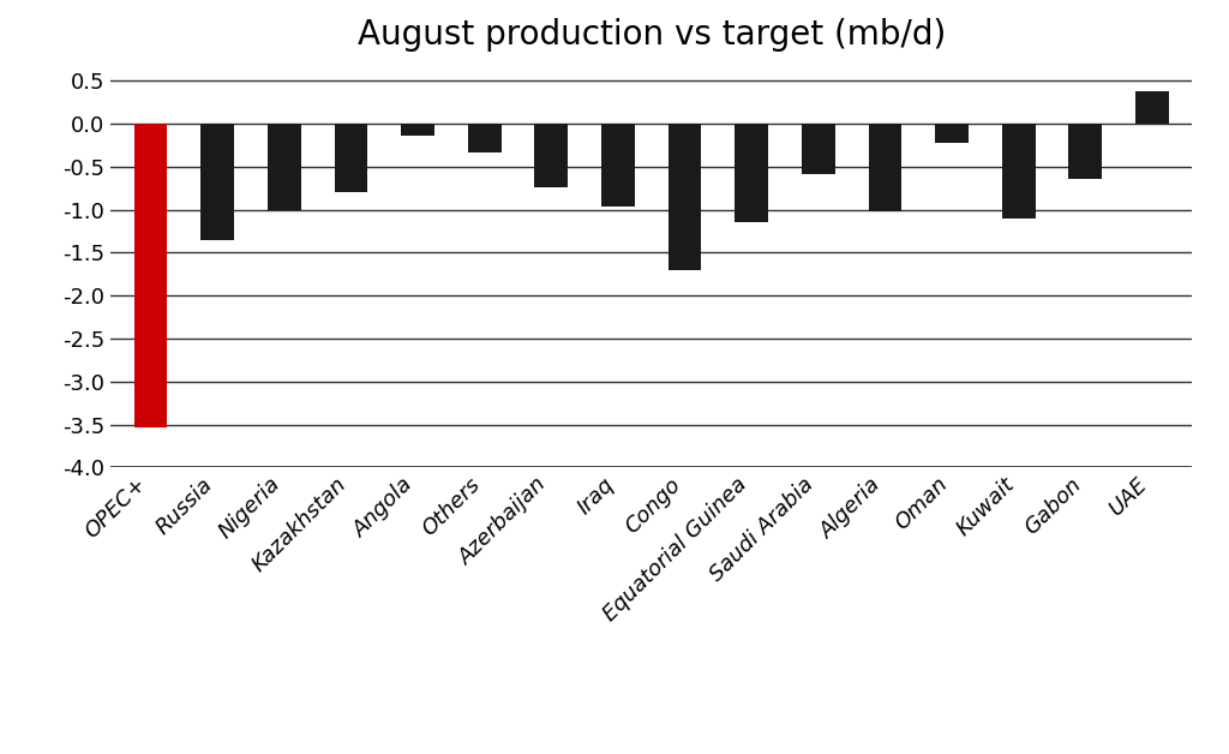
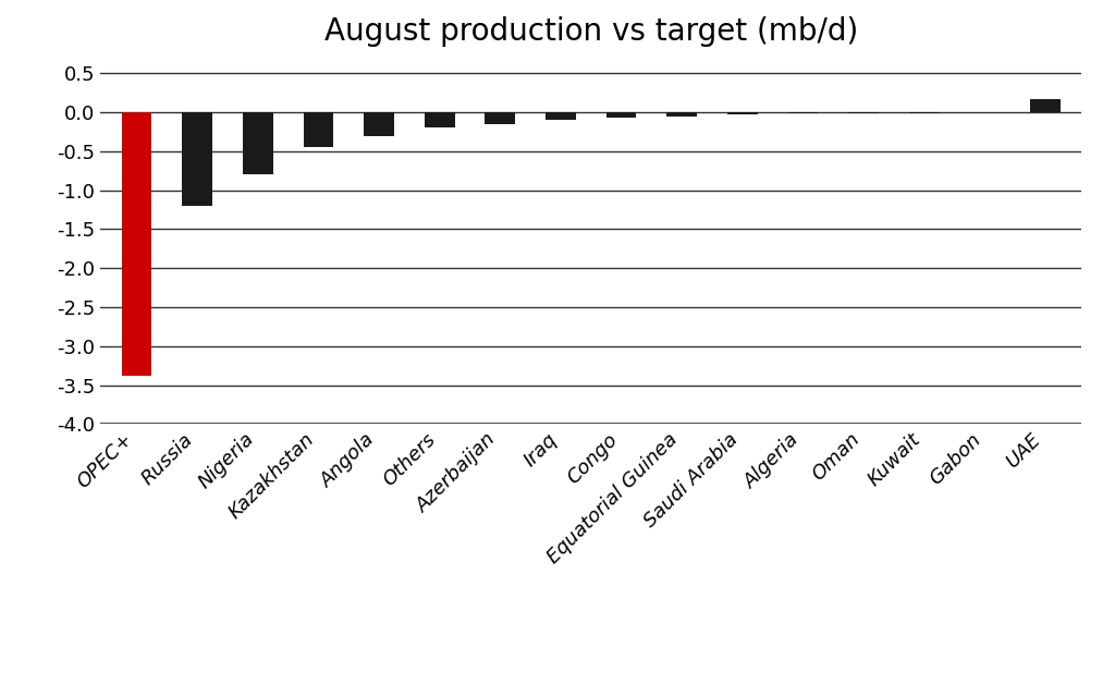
OPEC+: -3.54 -> -3.38
Russia: -1.36 -> -1.20
Nigeria: -1.00 -> -0.80
Kazakhstan: -0.80 -> -0.45
Angola: -0.14 -> -0.30
Others: -0.34 -> -0.20
Azerbaijan: -0.74 -> -0.15
Iraq: -0.96 -> -0.10
Congo: -1.70 -> -0.07
Equatorial Guinea: -1.14 -> -0.05
Saudi Arabia: -0.58 -> -0.03
Algeria: -1.02 -> -0.02
Oman: -0.22 -> -0.02
Kuwait: -1.10 -> -0.01
Gabon: -0.64 -> -0.01
UAE: 0.38 -> 0.17
